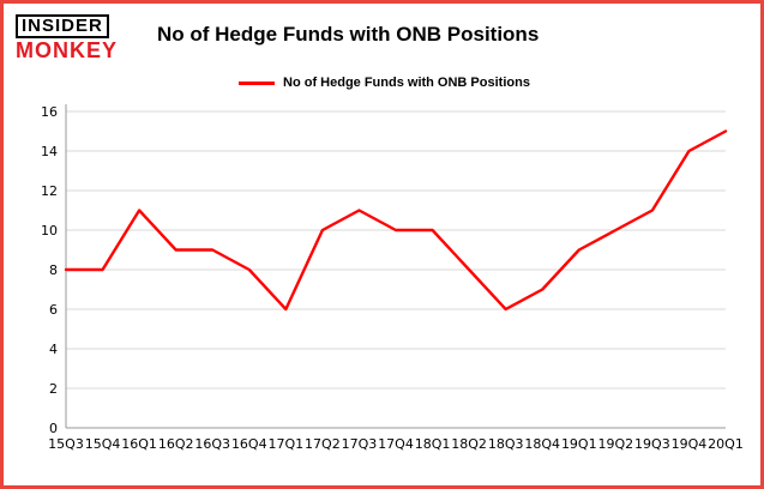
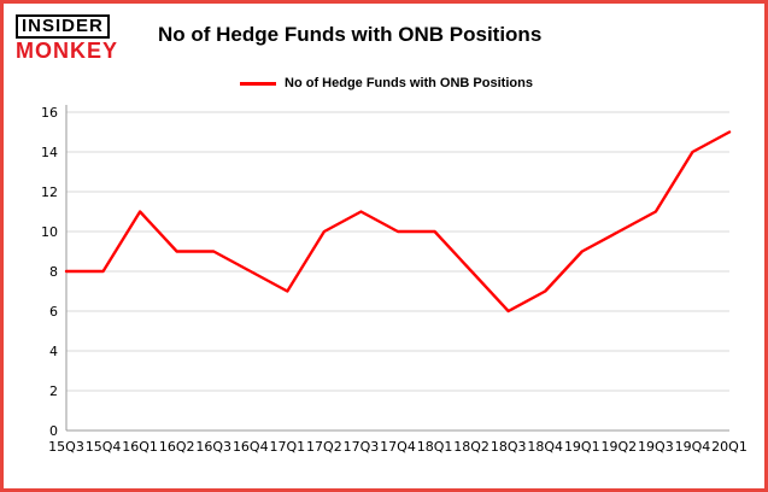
17Q1: 6 -> 7
